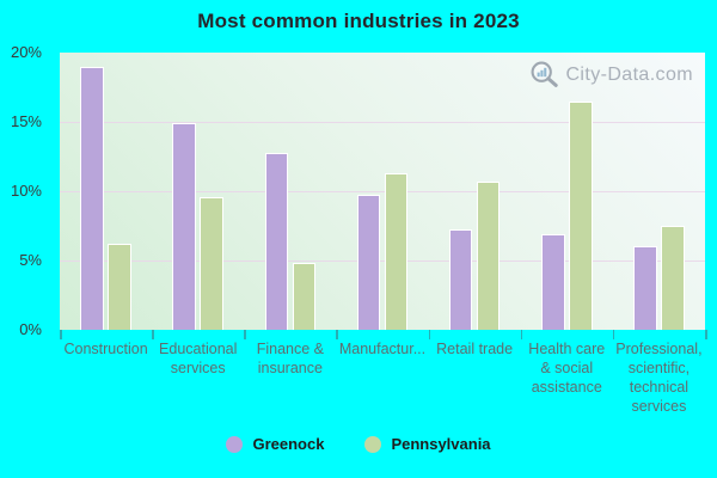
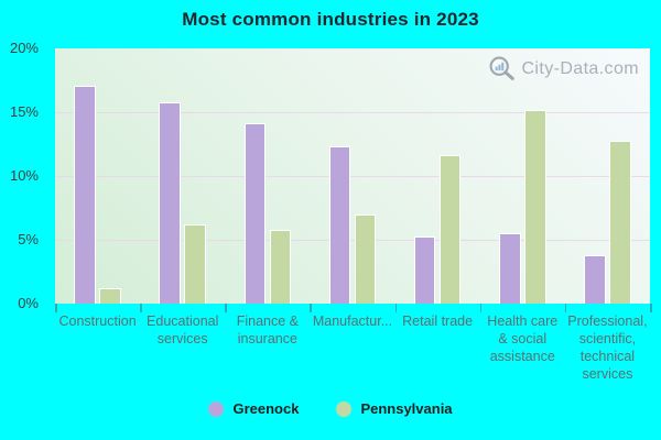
Greenock/Construction: 19.0% -> 17.1%
Pennsylvania/Construction: 6.2% -> 1.2%
Greenock/Educational services: 14.9% -> 15.8%
Pennsylvania/Educational services: 9.6% -> 6.2%
Greenock/Finance & insurance: 12.8% -> 14.1%
Pennsylvania/Finance & insurance: 4.8% -> 5.8%
Greenock/Manufactur...: 9.7% -> 12.3%
Pennsylvania/Manufactur...: 11.3% -> 7.0%
Greenock/Retail trade: 7.2% -> 5.3%
Pennsylvania/Retail trade: 10.7% -> 11.6%
Greenock/Health care & social assistance: 6.9% -> 5.5%
Pennsylvania/Health care & social assistance: 16.5% -> 15.2%
Greenock/Professional, scientific, technical services: 6.0% -> 3.8%
Pennsylvania/Professional, scientific, technical services: 7.5% -> 12.8%
